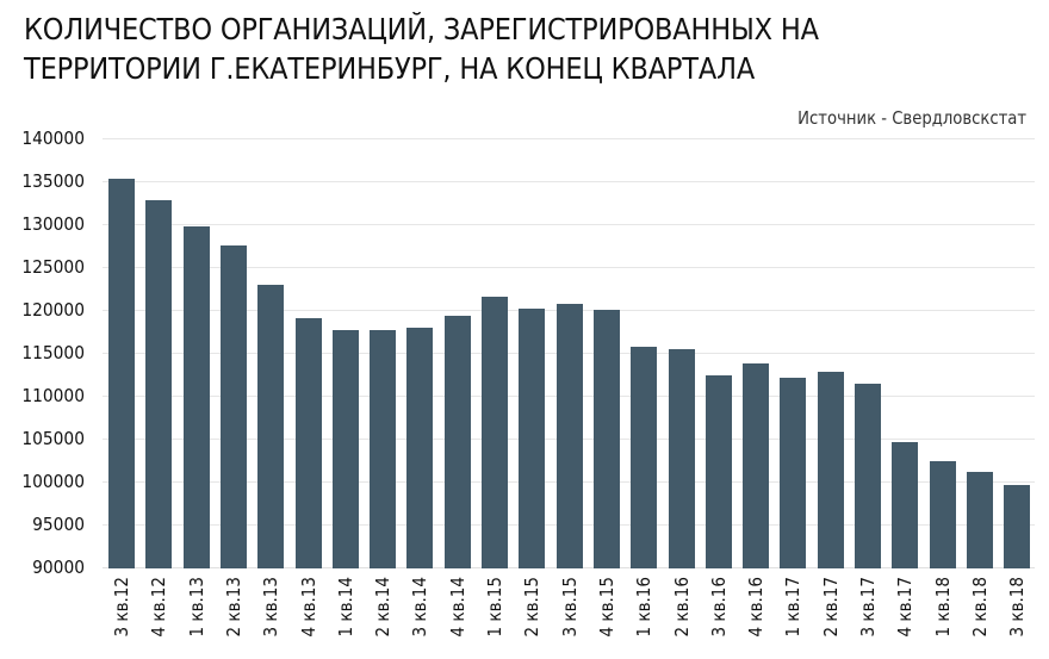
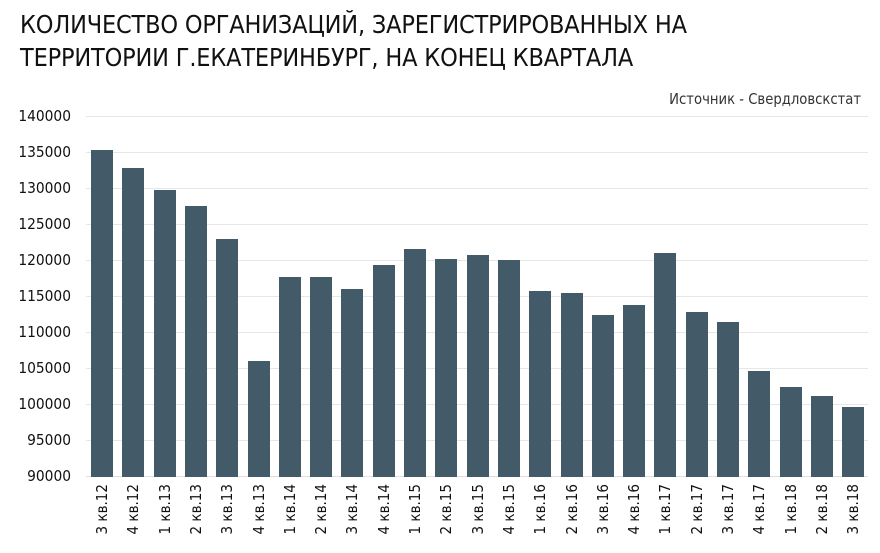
4 кв.13: 119000 -> 106000
3 кв.14: 118000 -> 116000
1 кв.17: 112000 -> 121000
